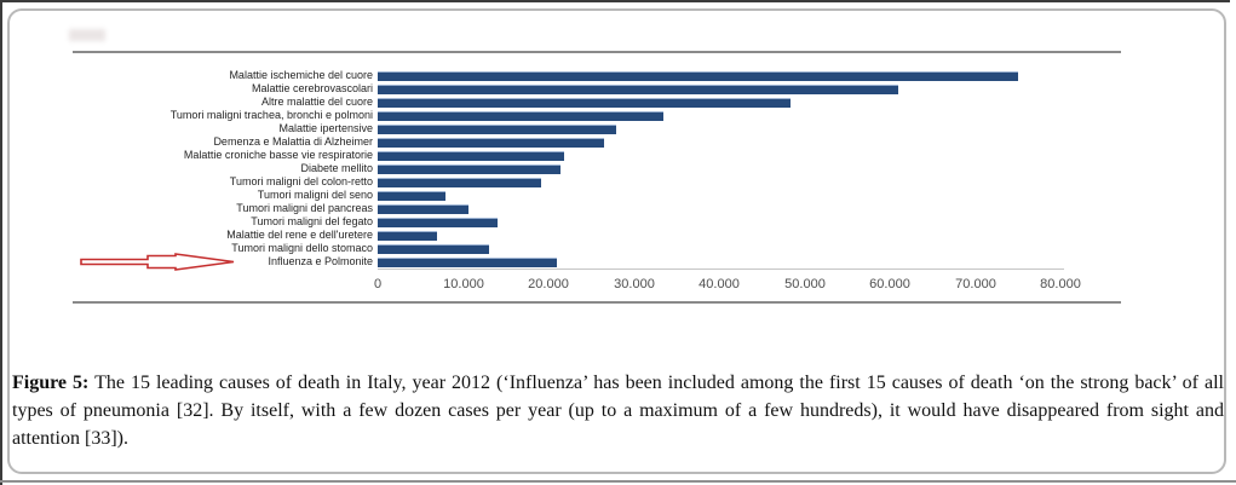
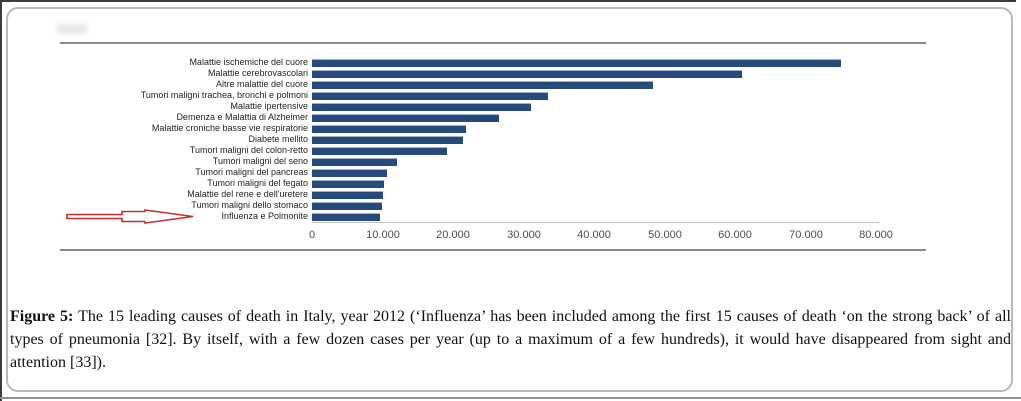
Malattie ipertensive: 28000 -> 31000
Tumori maligni del seno: 8000 -> 12000
Tumori maligni del fegato: 14000 -> 10000
Malattie del rene e dell'uretere: 7000 -> 10000
Tumori maligni dello stomaco: 13000 -> 10000
Influenza e Polmonite: 21000 -> 10000
